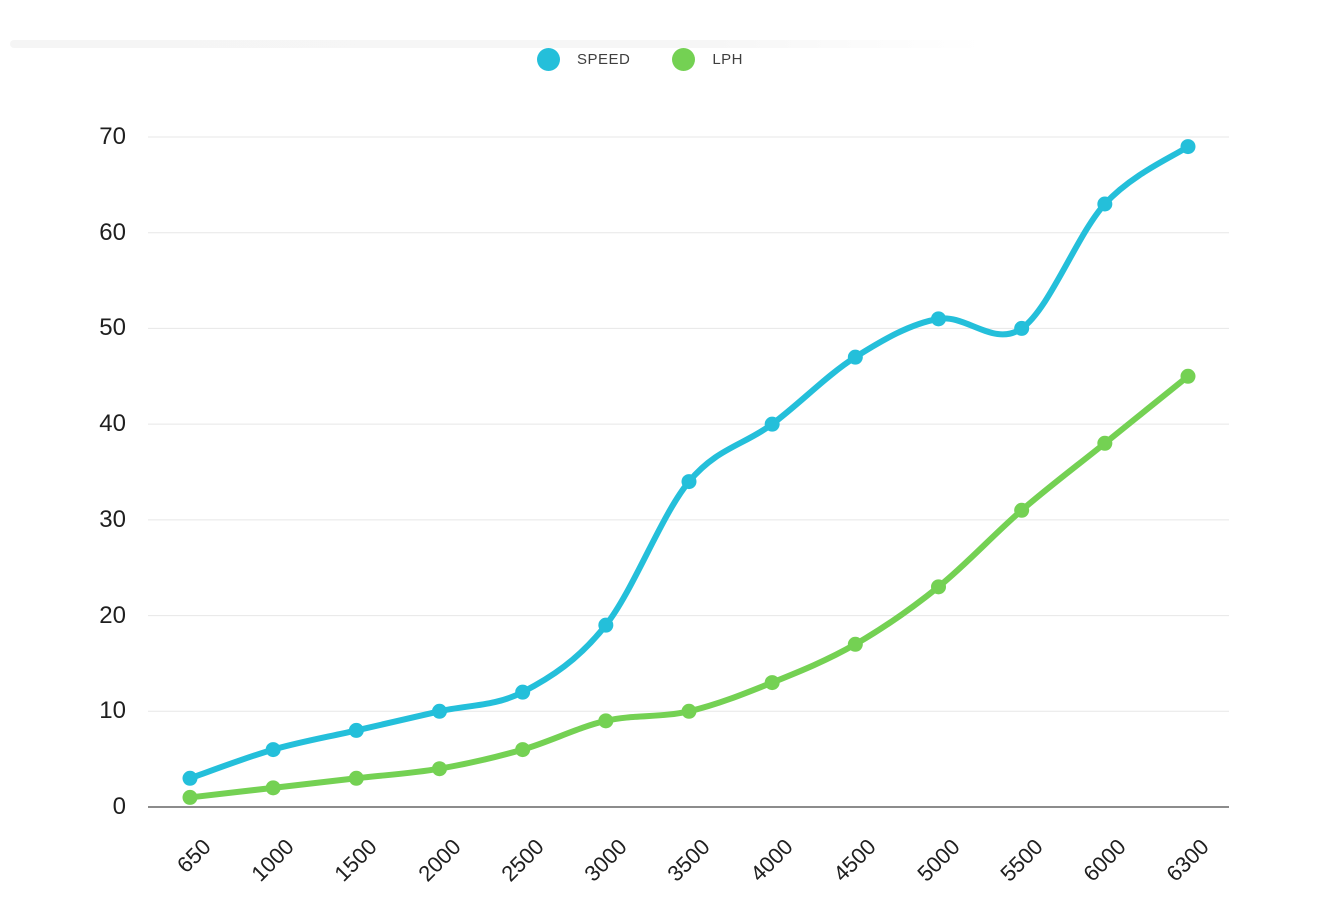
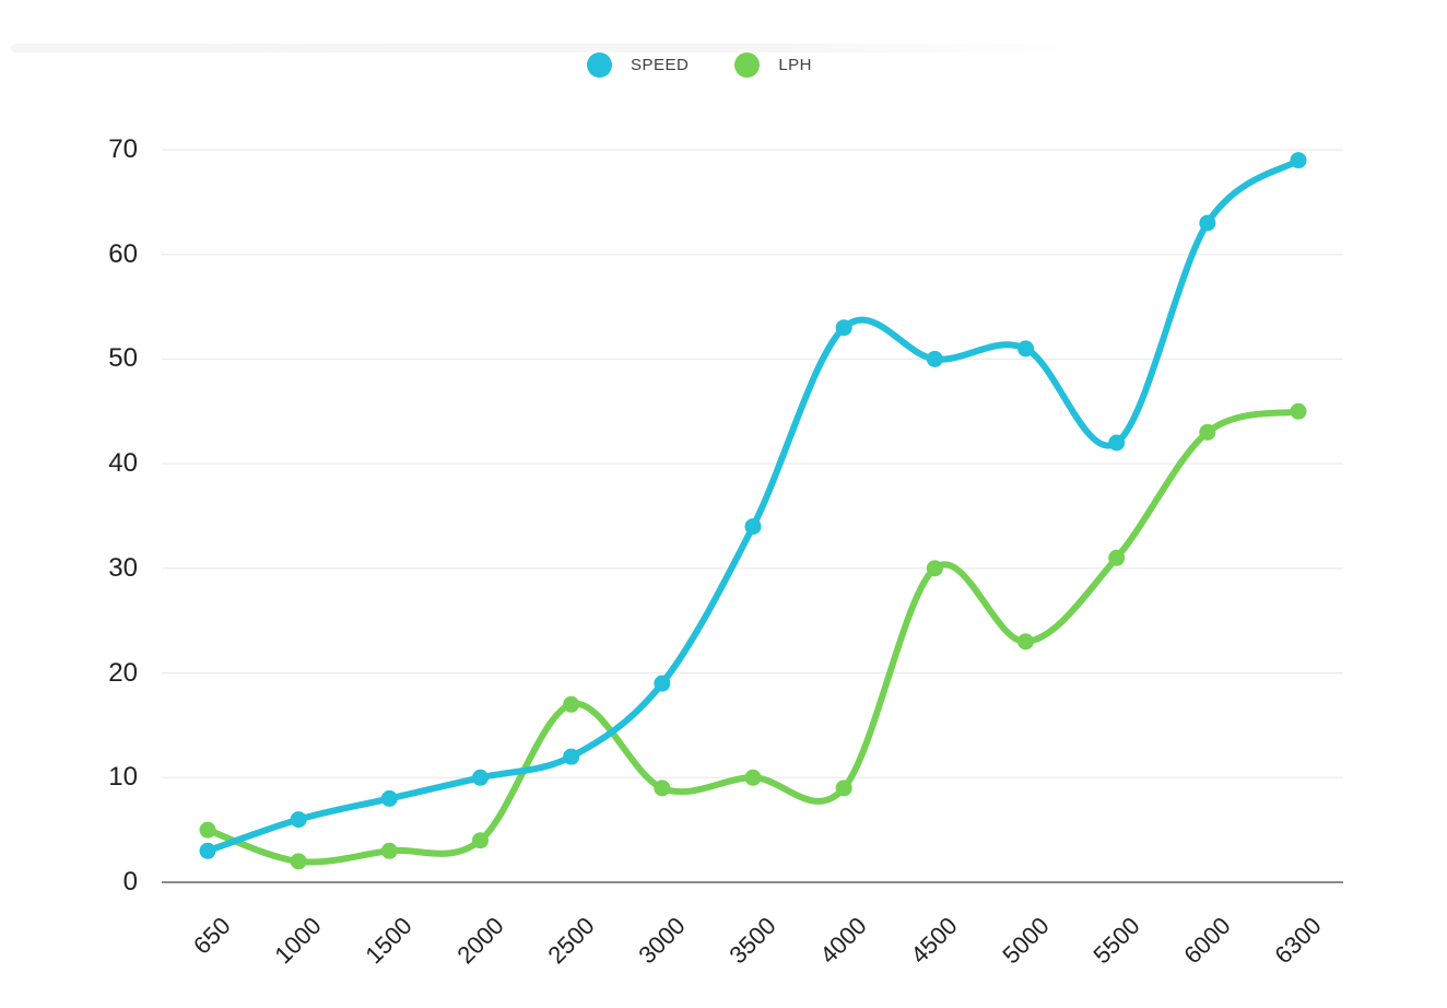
LPH/650: 1 -> 5
LPH/2500: 6 -> 17
SPEED/4000: 40 -> 53
LPH/4000: 13 -> 9
SPEED/4500: 47 -> 50
LPH/4500: 17 -> 30
SPEED/5500: 50 -> 42
LPH/6000: 38 -> 43
